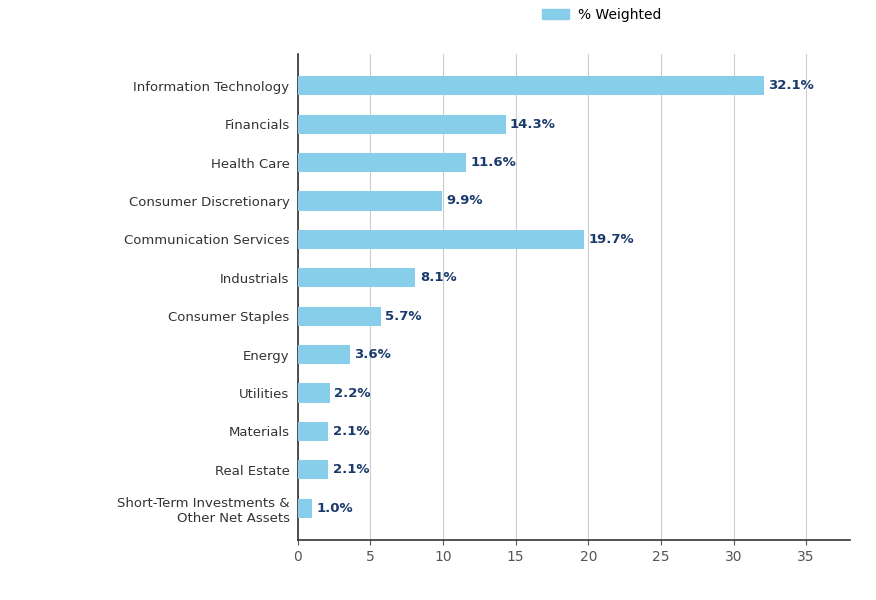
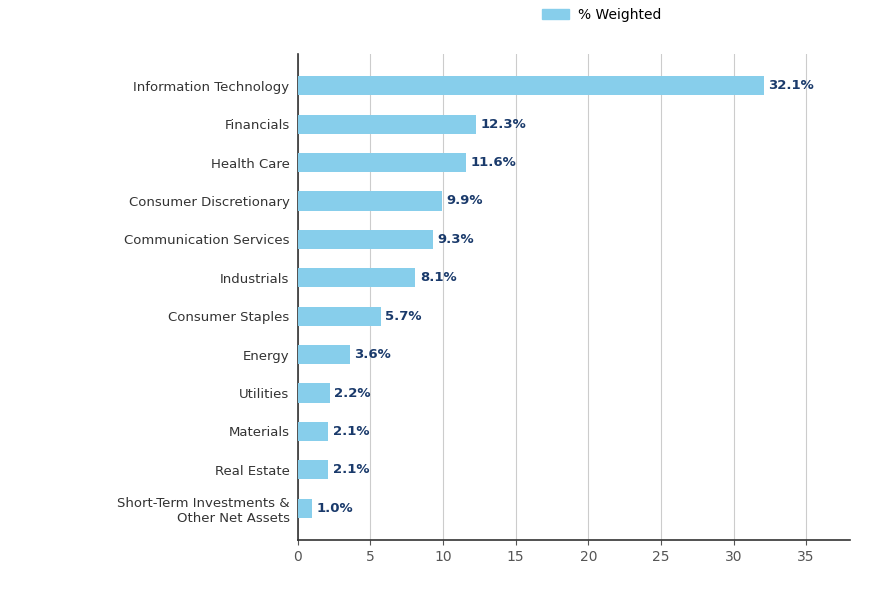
Financials: 14.3% -> 12.3%
Communication Services: 19.7% -> 9.3%
